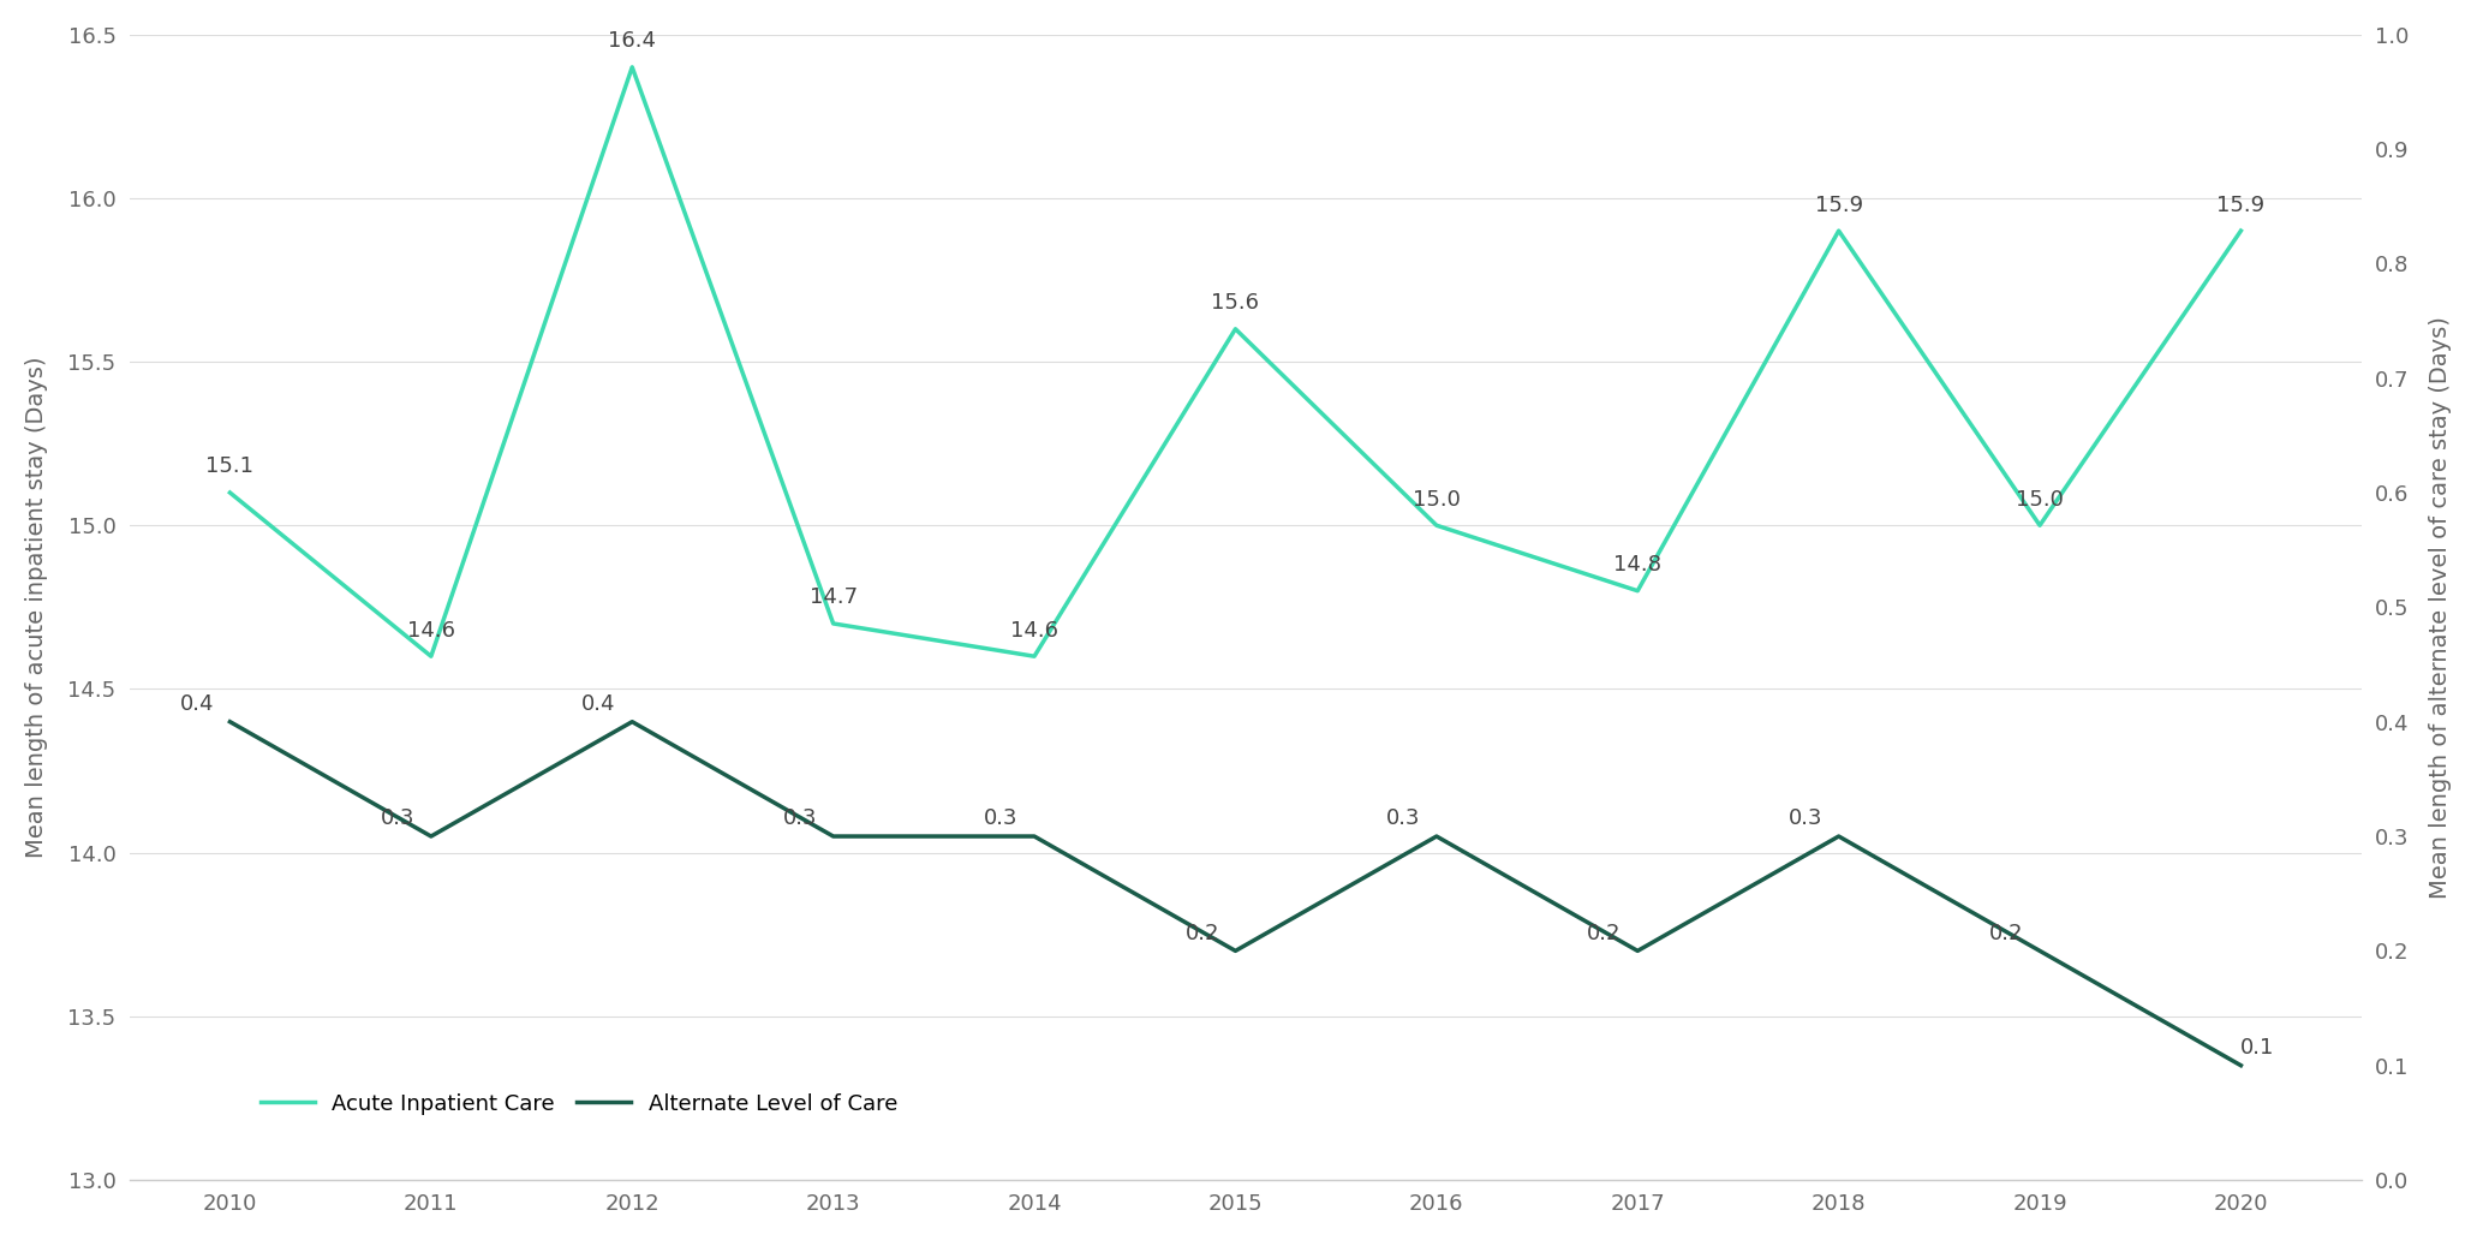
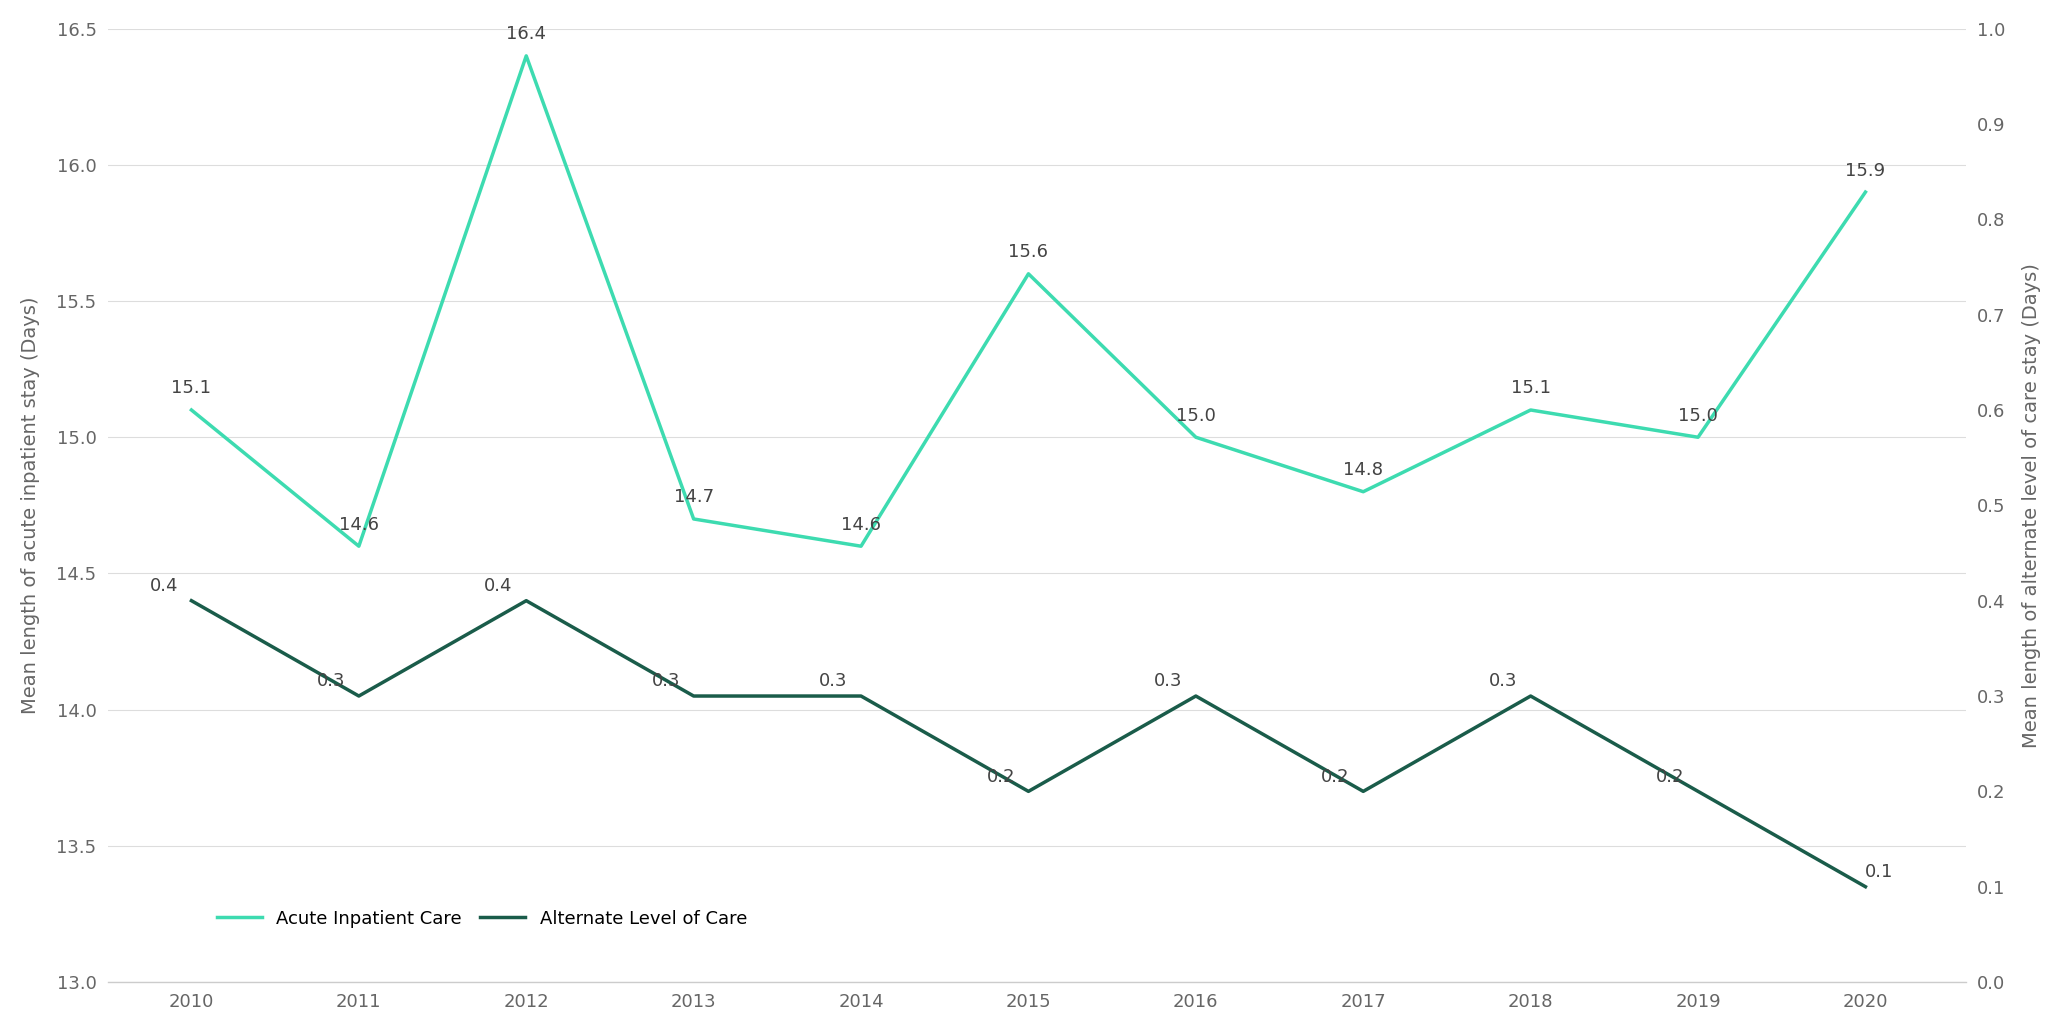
Acute Inpatient Care/2018: 15.9 -> 15.1
